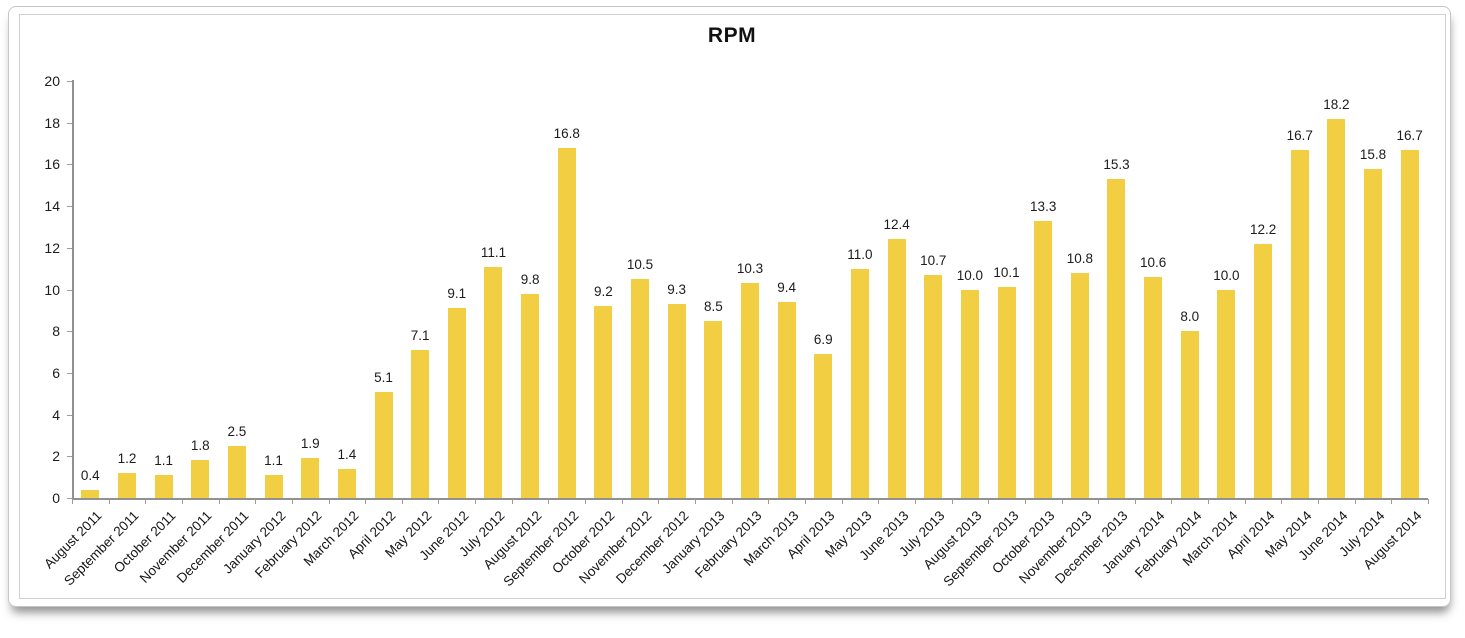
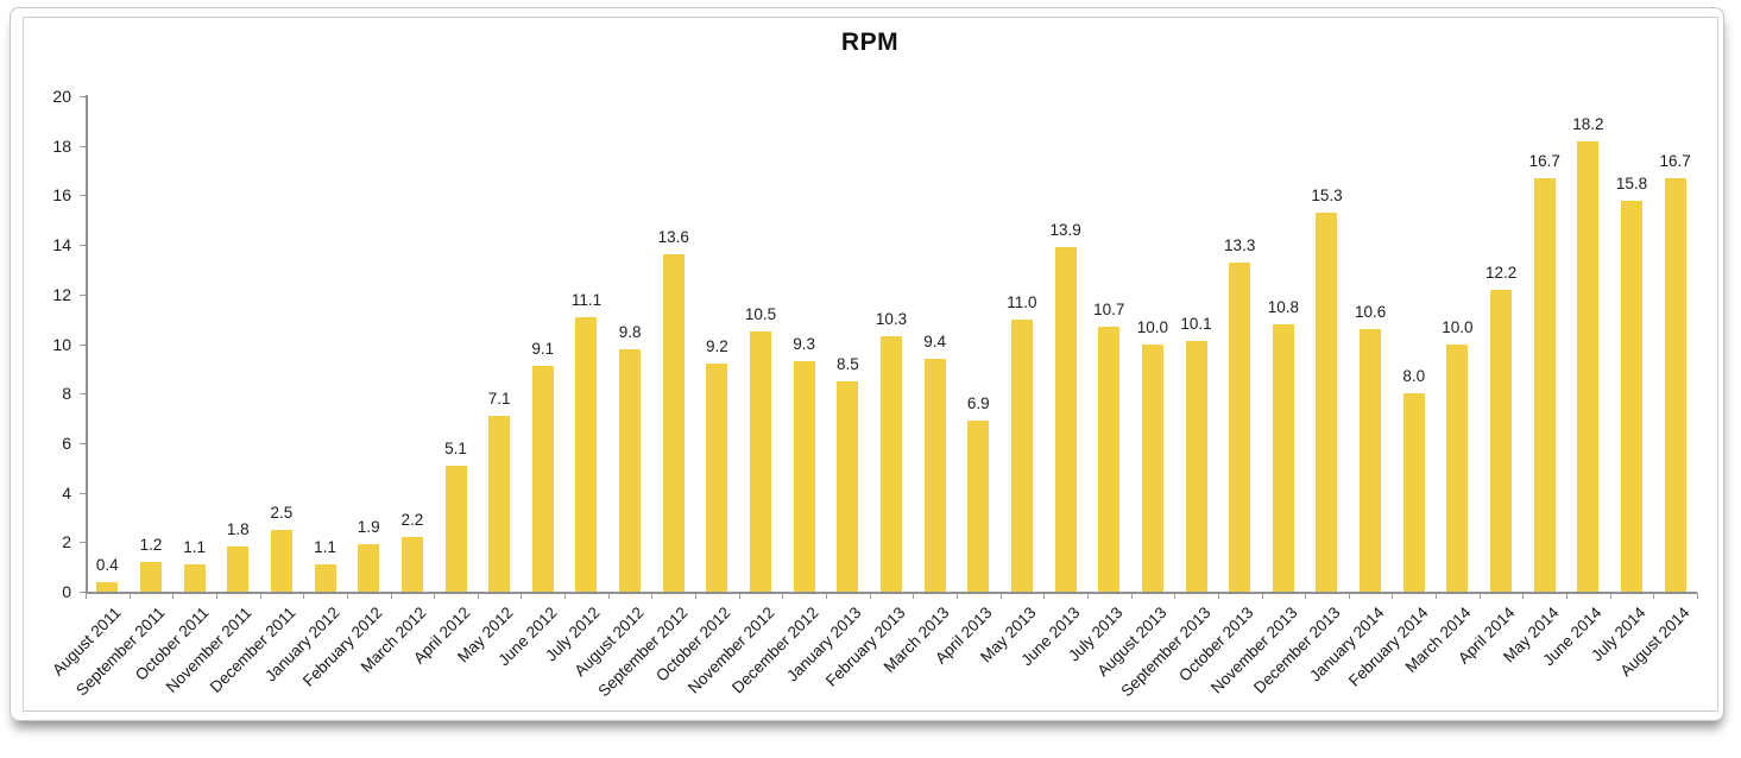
March 2012: 1.4 -> 2.2
September 2012: 16.8 -> 13.6
June 2013: 12.4 -> 13.9
